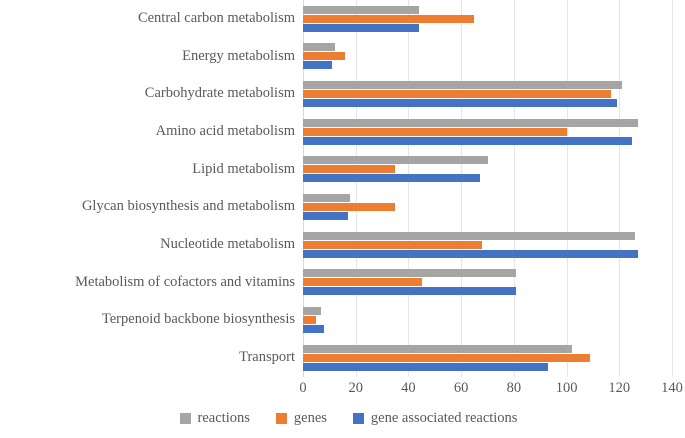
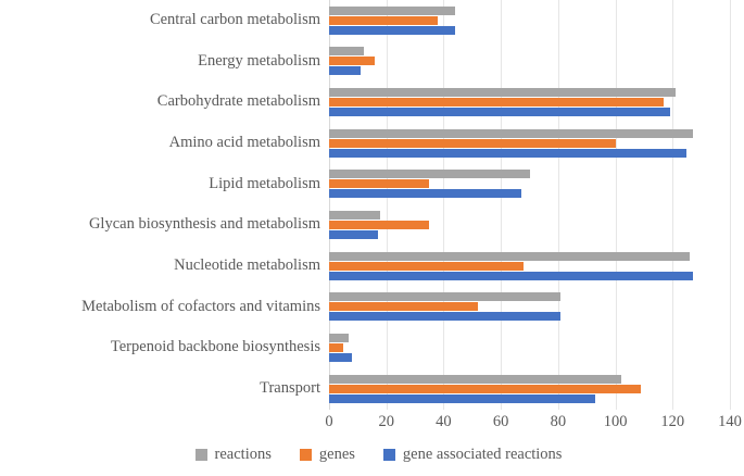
genes/Central carbon metabolism: 65 -> 38
genes/Metabolism of cofactors and vitamins: 45 -> 52
